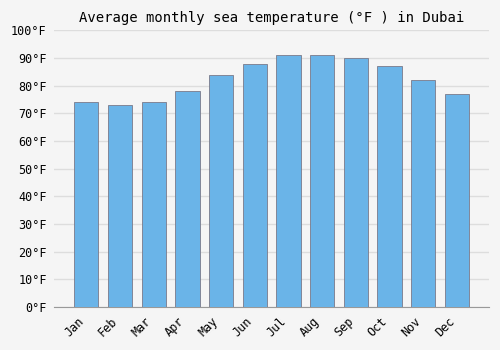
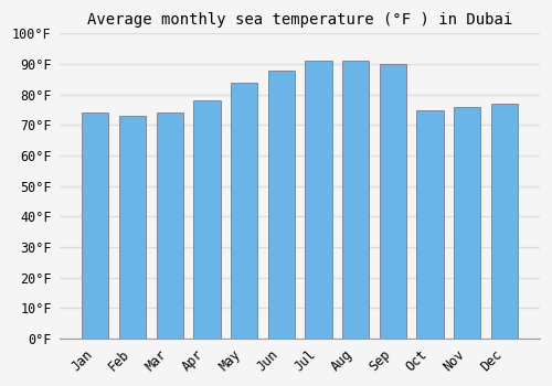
Oct: 87°F -> 75°F
Nov: 82°F -> 76°F
